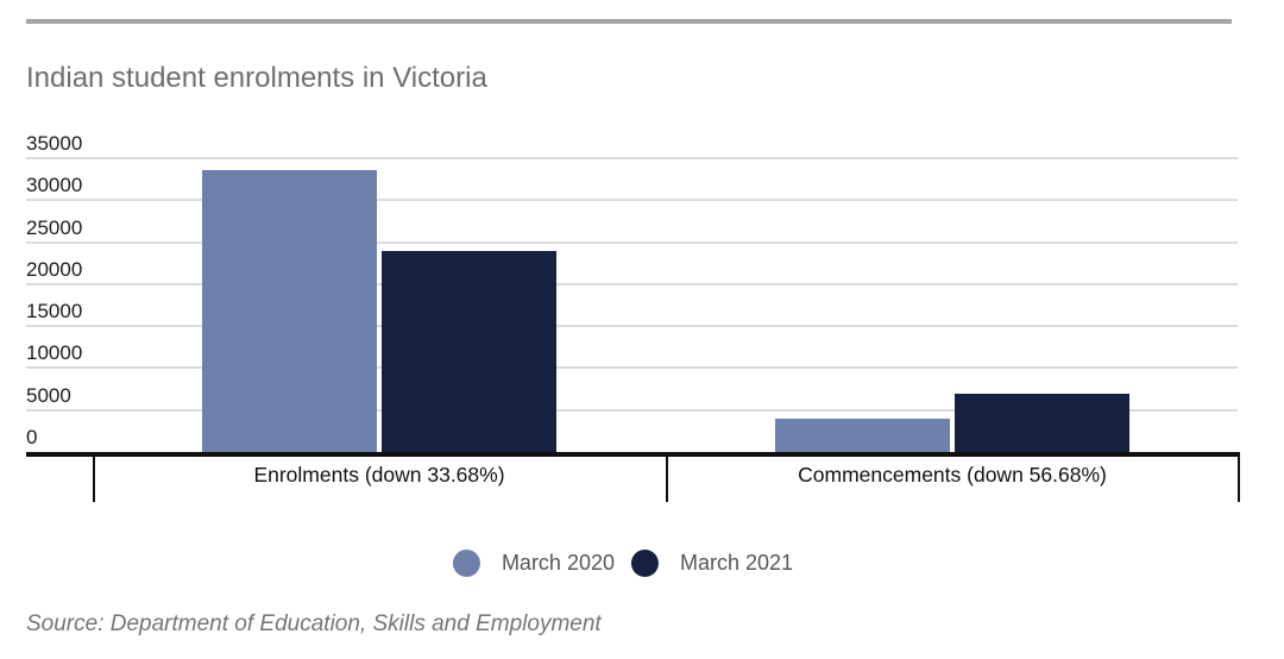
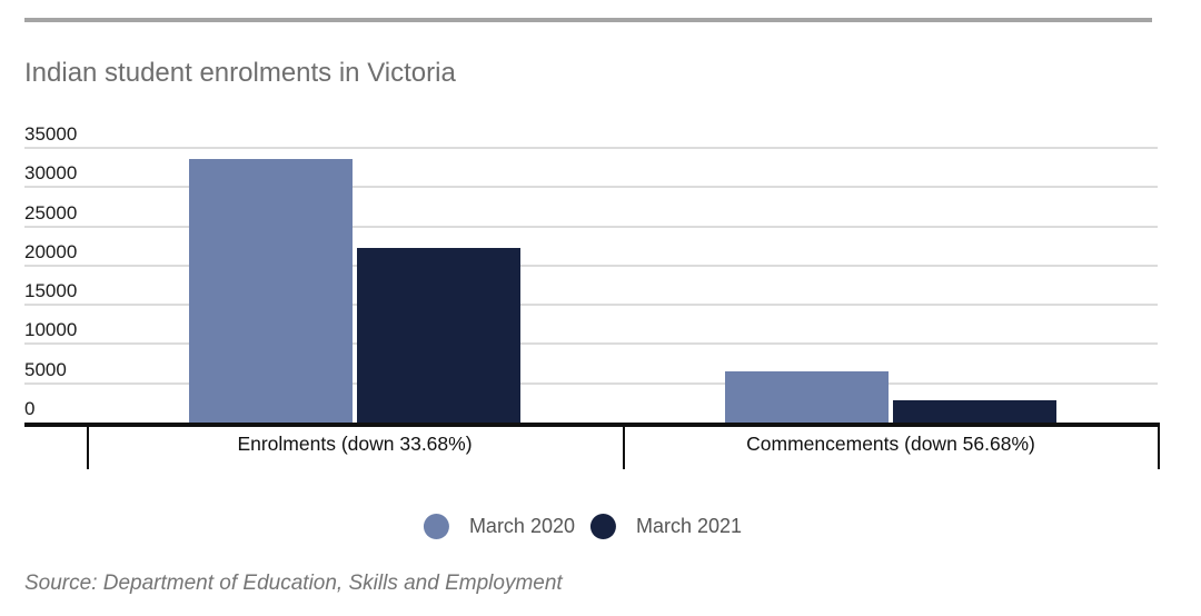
March 2021/Enrolments (down 33.68%): 24000 -> 22000
March 2020/Commencements (down 56.68%): 4000 -> 6000
March 2021/Commencements (down 56.68%): 7000 -> 3000
